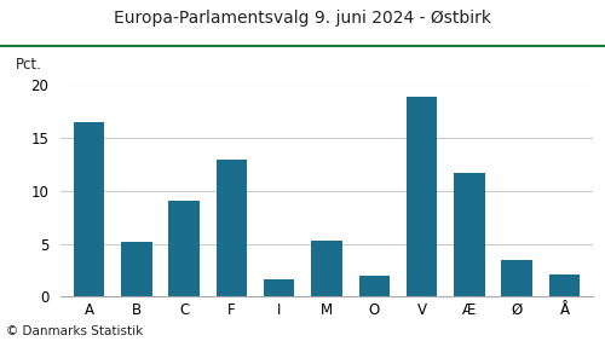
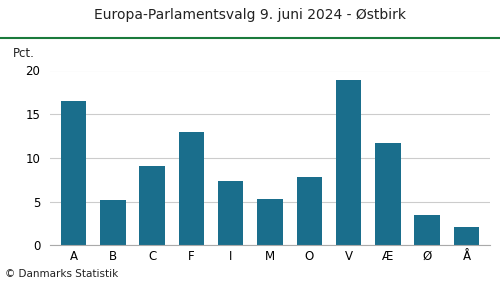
I: 1.6 -> 7.4
O: 2.0 -> 7.8
